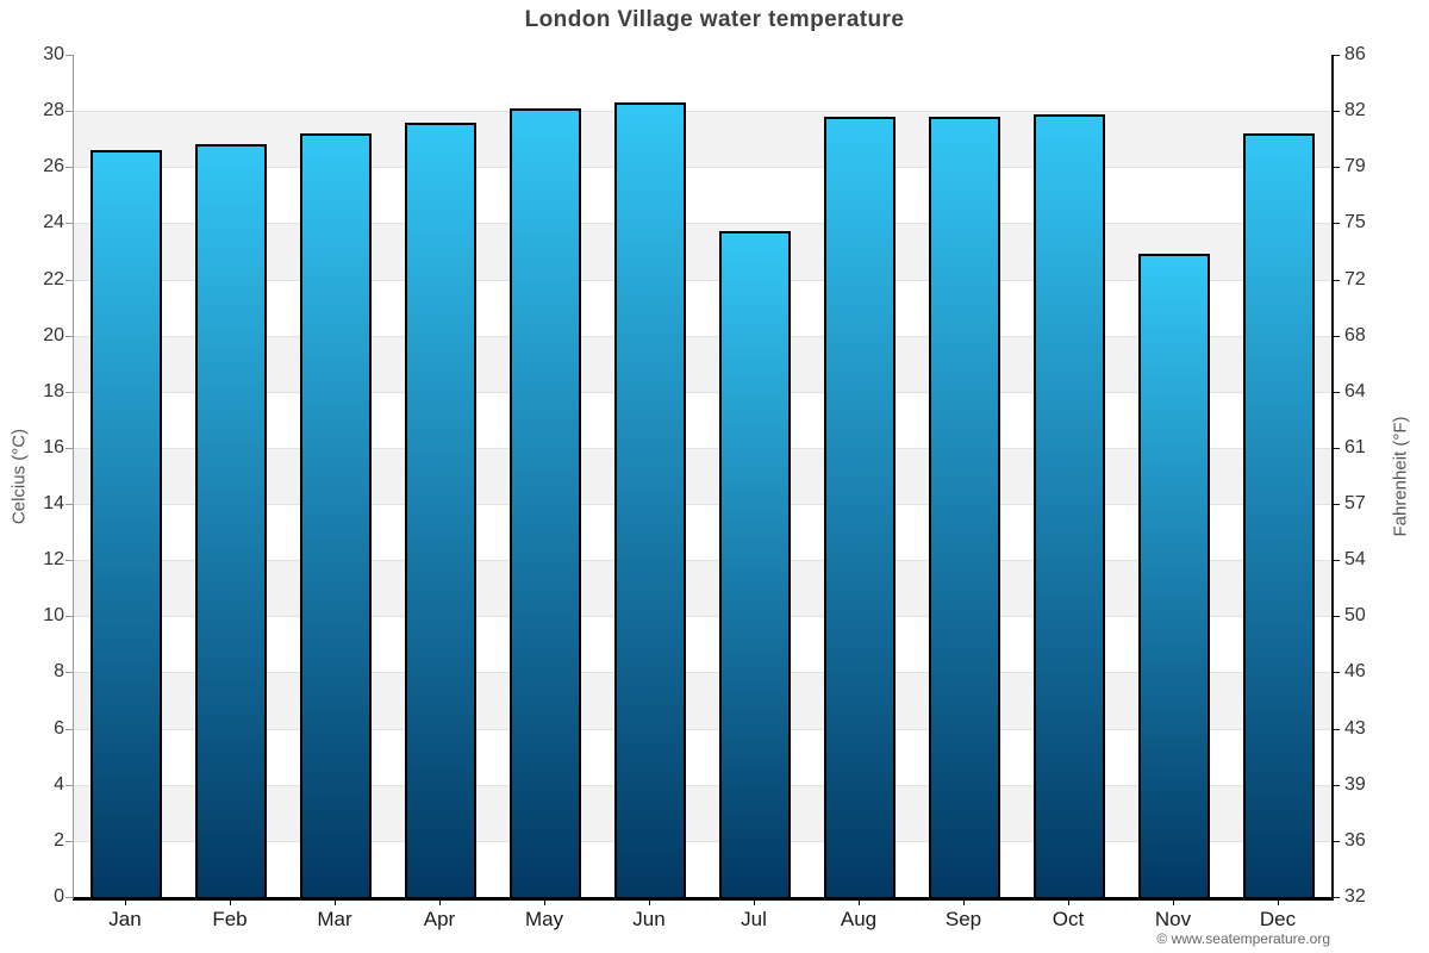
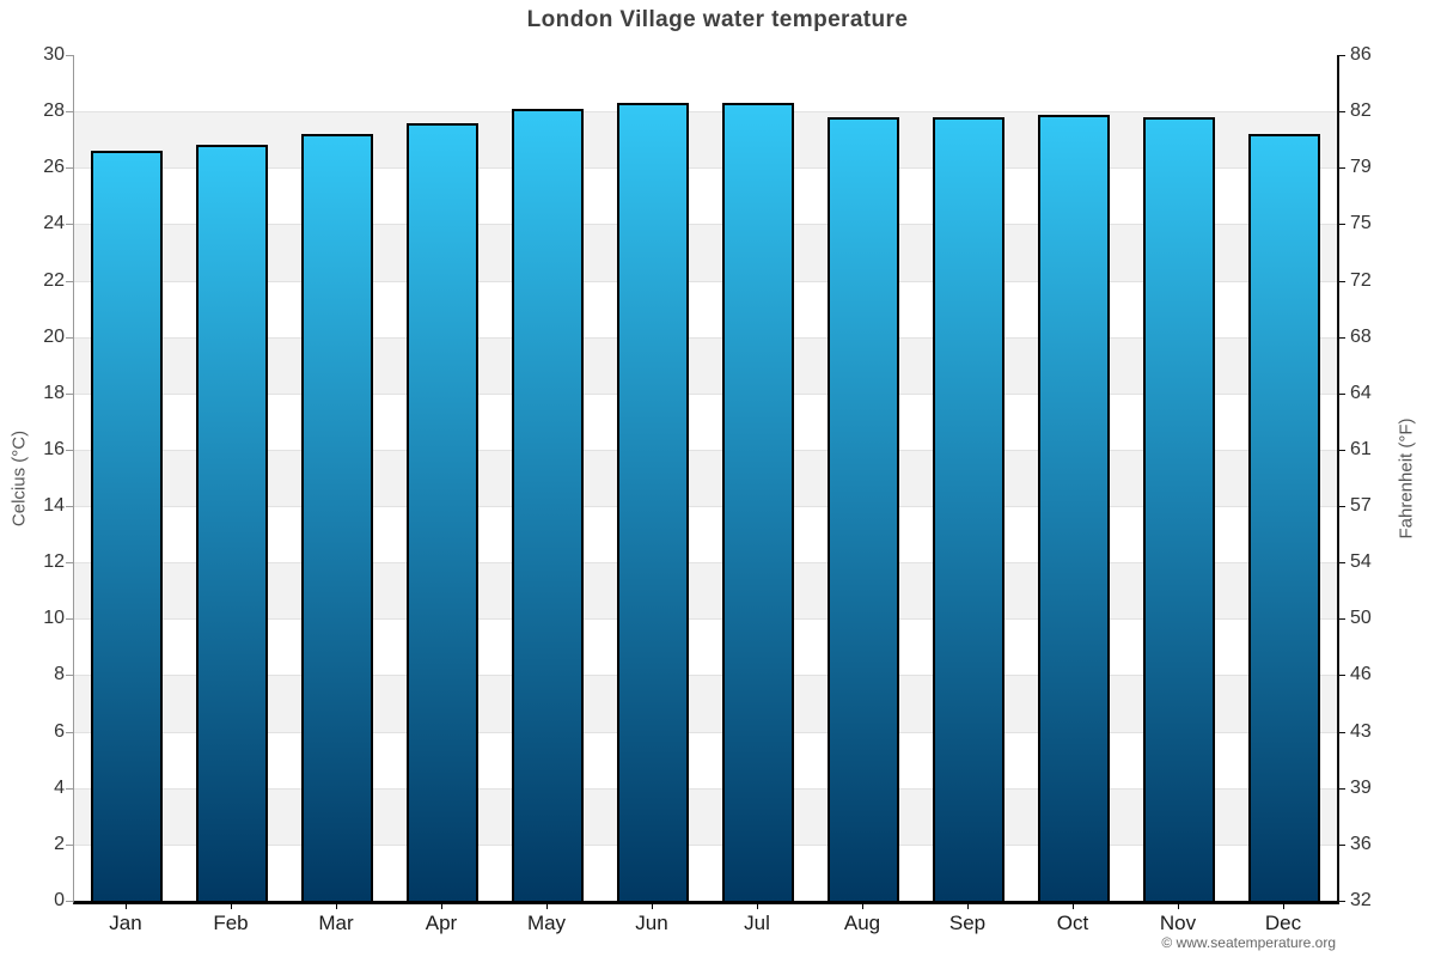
Jul: 23.7 -> 28.3
Nov: 22.9 -> 27.8
